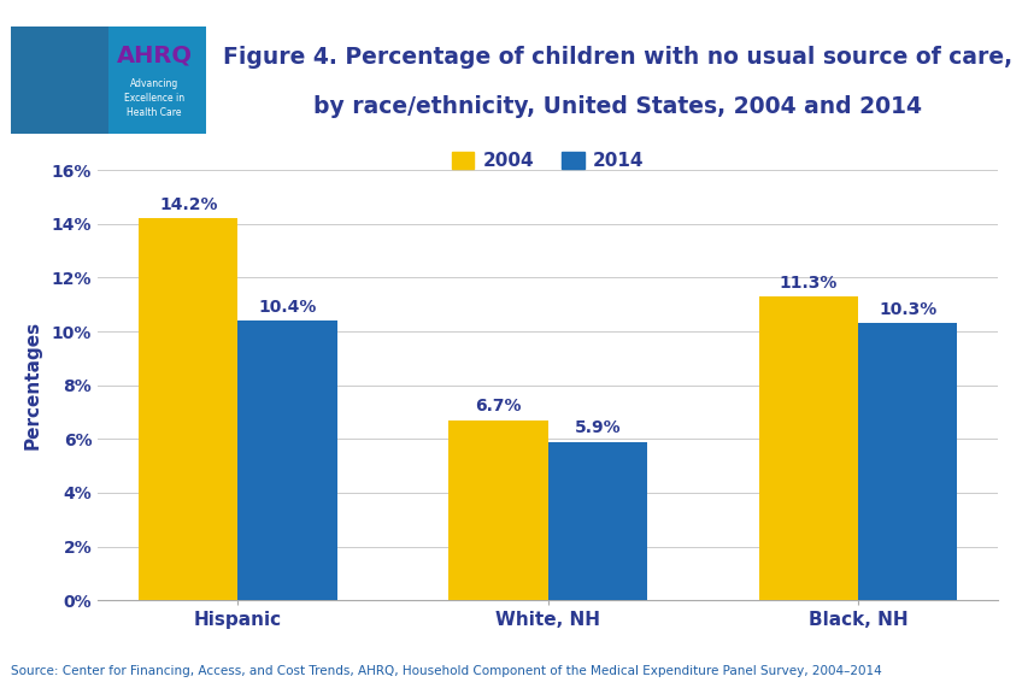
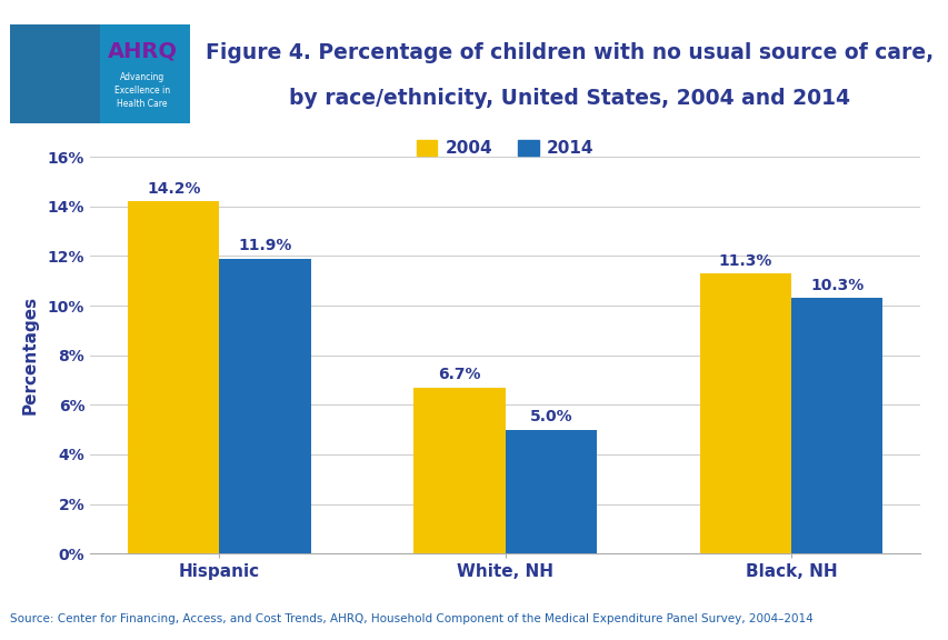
2014/Hispanic: 10.4% -> 11.9%
2014/White, NH: 5.9% -> 5.0%
